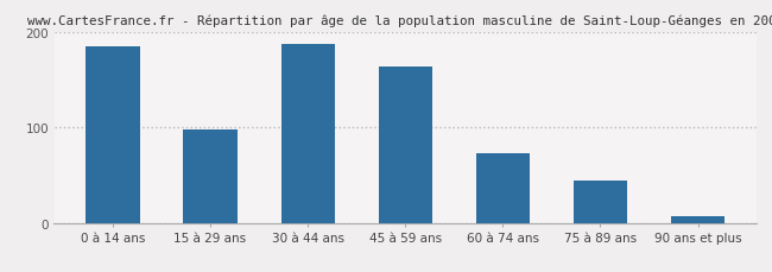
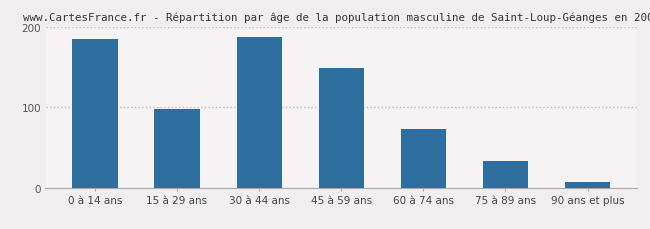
45 à 59 ans: 164 -> 148
75 à 89 ans: 44 -> 33
